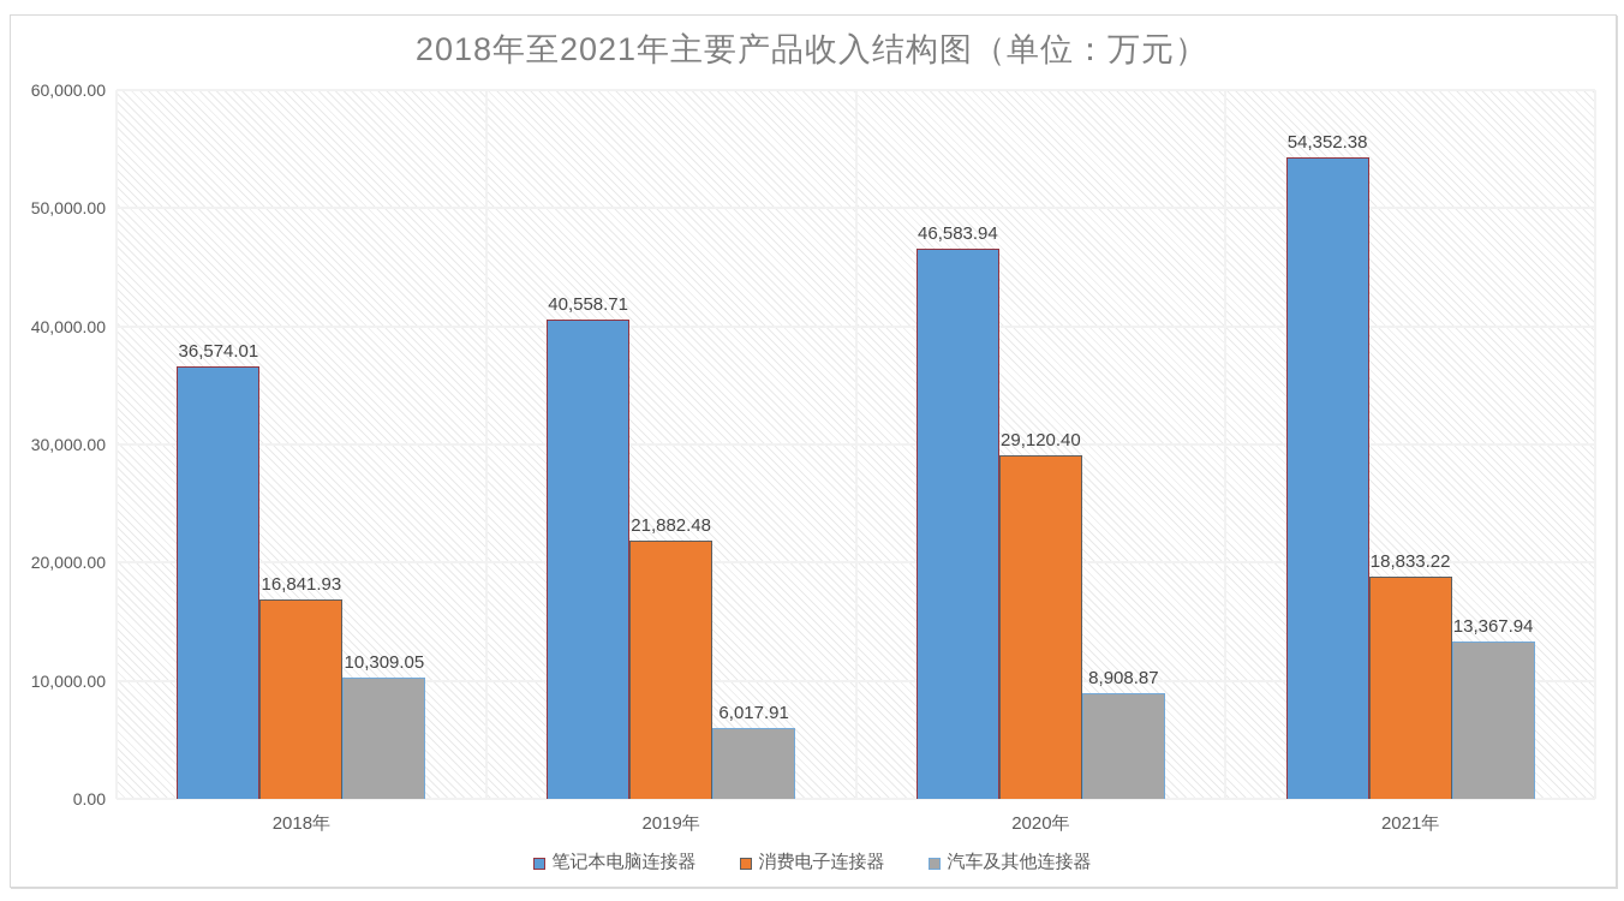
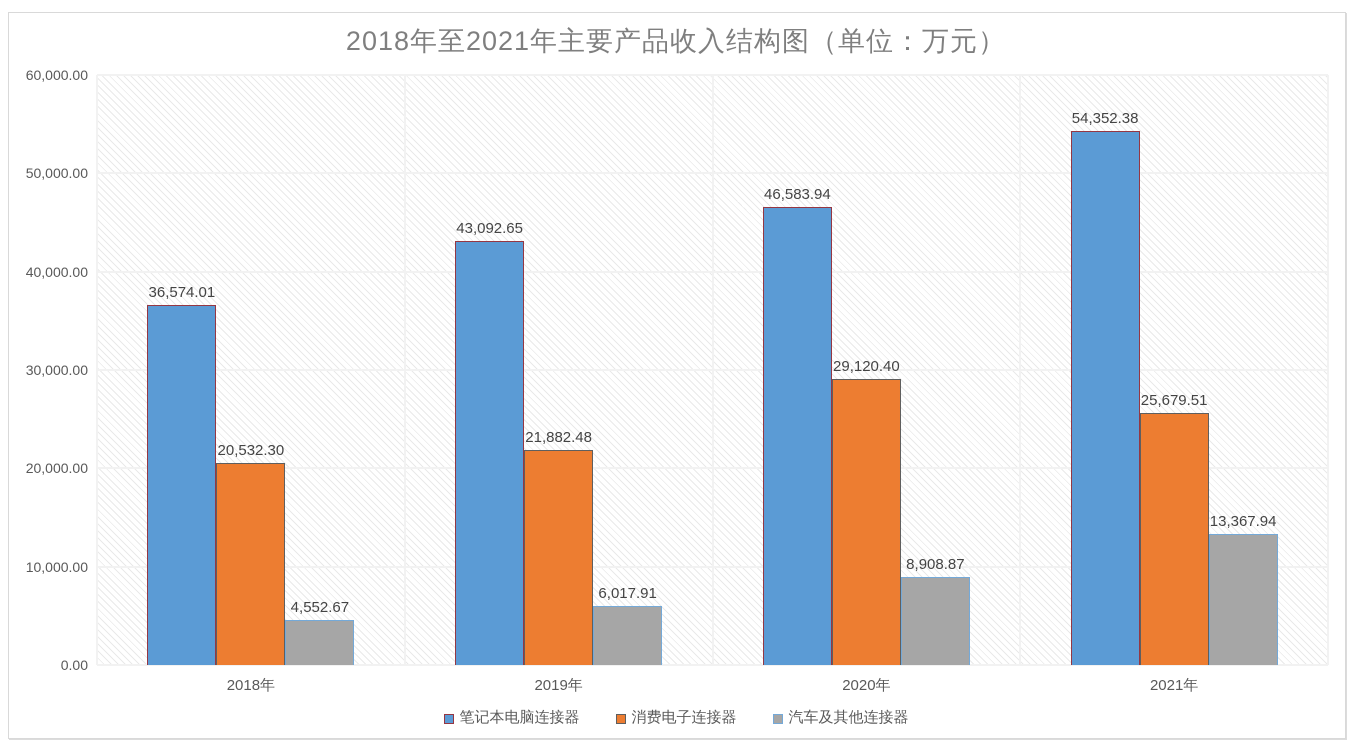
消费电子连接器/2018年: 16,841.93 -> 20,532.30
汽车及其他连接器/2018年: 10,309.05 -> 4,552.67
笔记本电脑连接器/2019年: 40,558.71 -> 43,092.65
消费电子连接器/2021年: 18,833.22 -> 25,679.51
